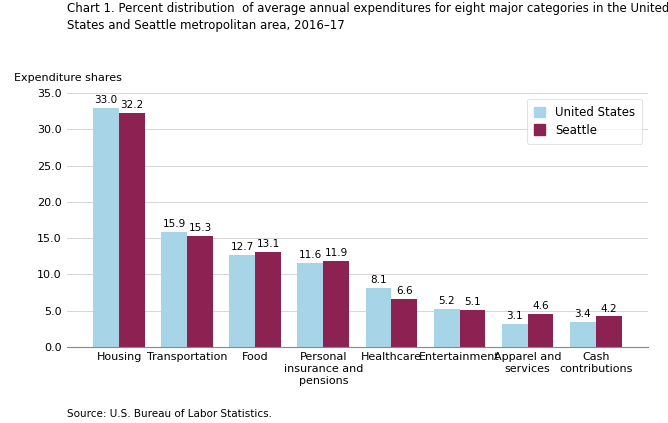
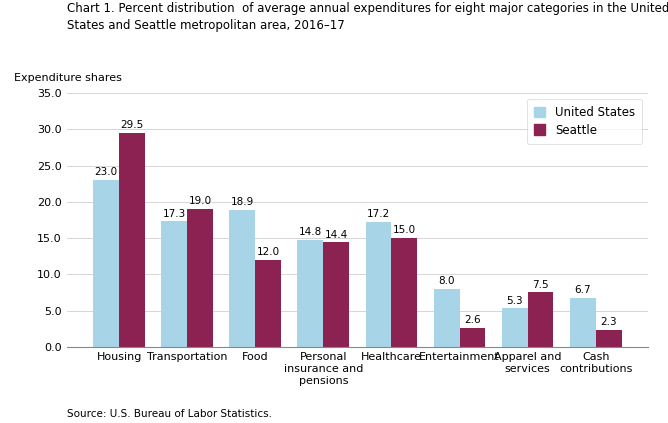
United States/Housing: 33.0 -> 23.0
Seattle/Housing: 32.2 -> 29.5
United States/Transportation: 15.9 -> 17.3
Seattle/Transportation: 15.3 -> 19.0
United States/Food: 12.7 -> 18.9
Seattle/Food: 13.1 -> 12.0
United States/Personal insurance and pensions: 11.6 -> 14.8
Seattle/Personal insurance and pensions: 11.9 -> 14.4
United States/Healthcare: 8.1 -> 17.2
Seattle/Healthcare: 6.6 -> 15.0
United States/Entertainment: 5.2 -> 8.0
Seattle/Entertainment: 5.1 -> 2.6
United States/Apparel and services: 3.1 -> 5.3
Seattle/Apparel and services: 4.6 -> 7.5
United States/Cash contributions: 3.4 -> 6.7
Seattle/Cash contributions: 4.2 -> 2.3
